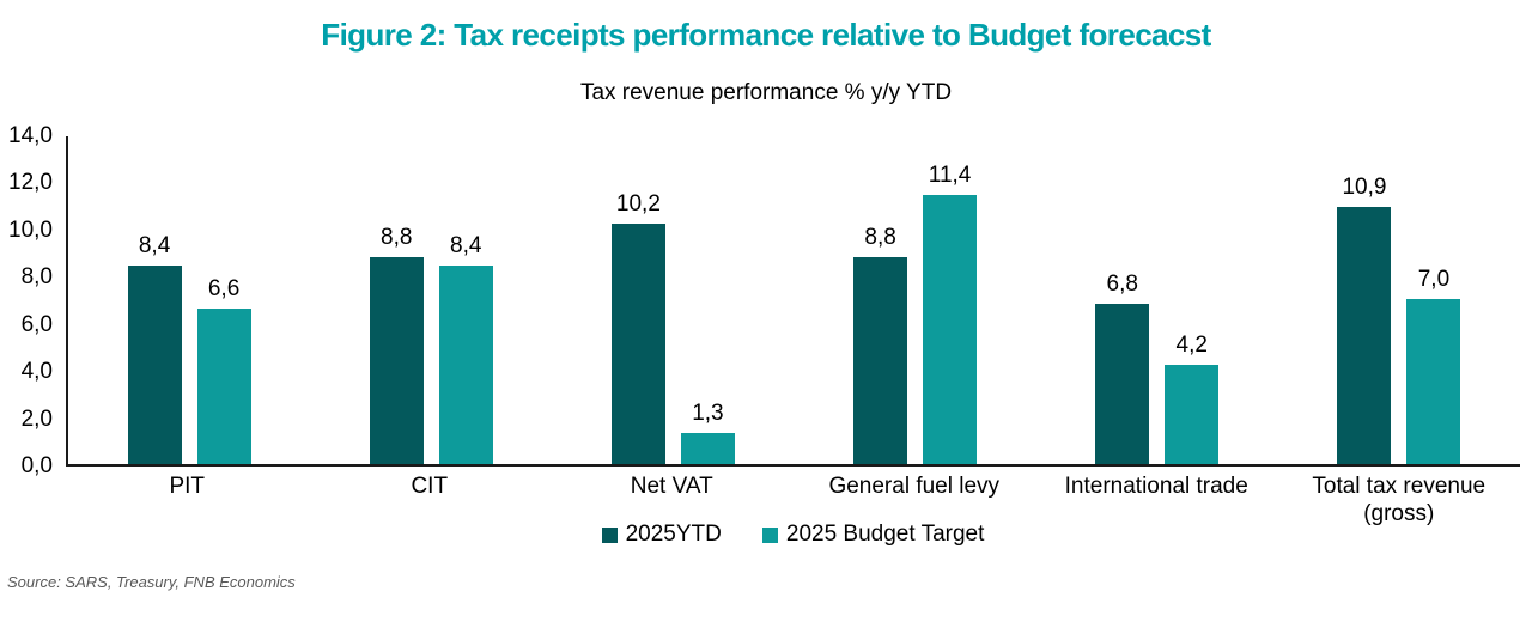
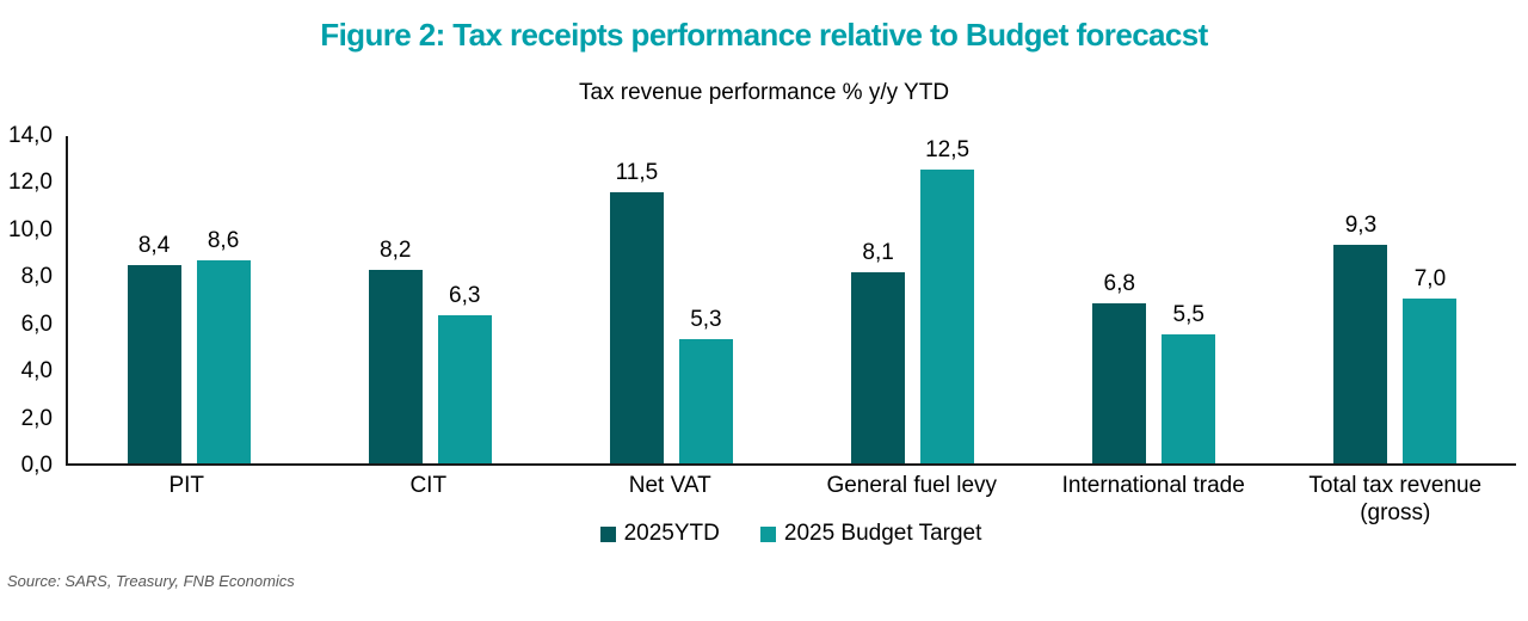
2025 Budget Target/PIT: 6,6 -> 8,6
2025YTD/CIT: 8,8 -> 8,2
2025 Budget Target/CIT: 8,4 -> 6,3
2025YTD/Net VAT: 10,2 -> 11,5
2025 Budget Target/Net VAT: 1,3 -> 5,3
2025YTD/General fuel levy: 8,8 -> 8,1
2025 Budget Target/General fuel levy: 11,4 -> 12,5
2025 Budget Target/International trade: 4,2 -> 5,5
2025YTD/Total tax revenue (gross): 10,9 -> 9,3
